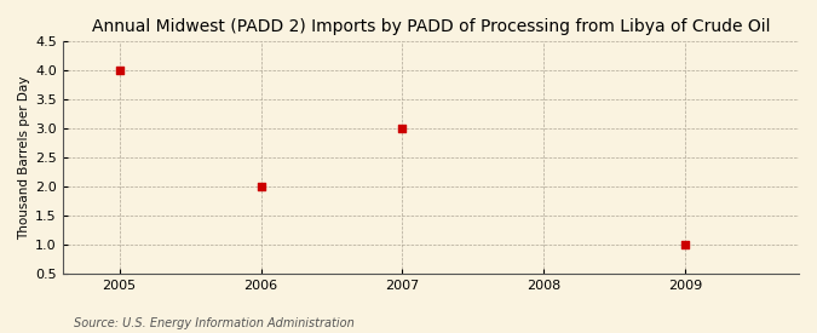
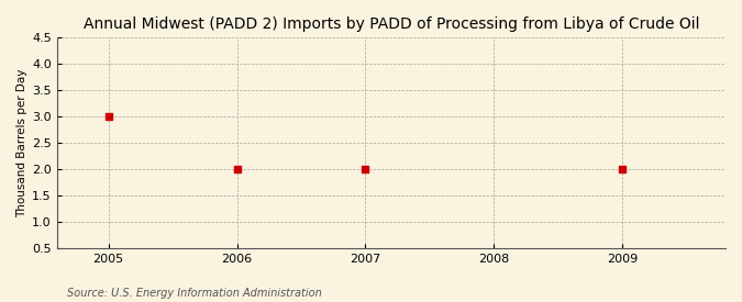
2005: 4 -> 3
2007: 3 -> 2
2009: 1 -> 2
